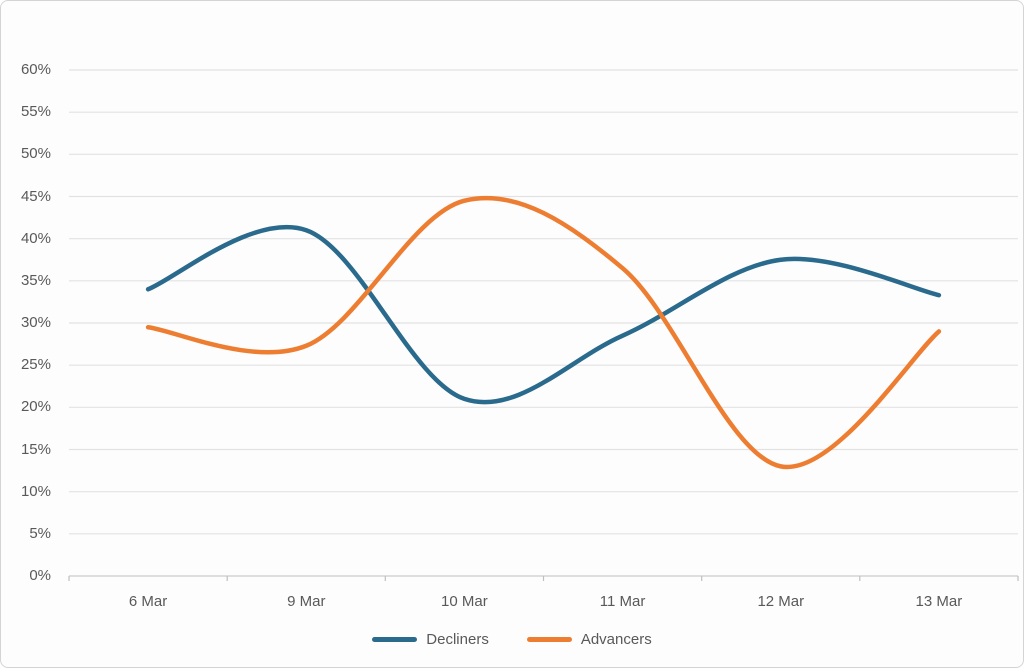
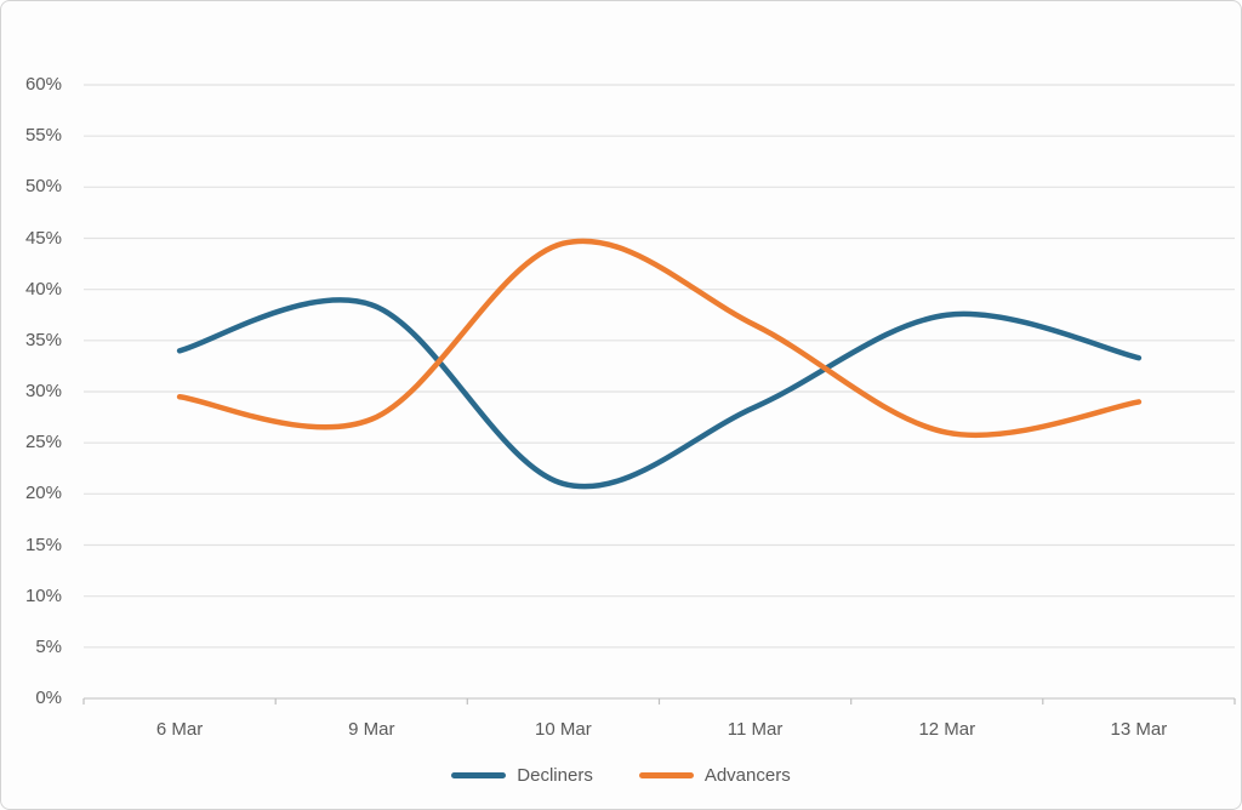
Decliners/9 Mar: 41% -> 38%
Advancers/12 Mar: 13% -> 26%
